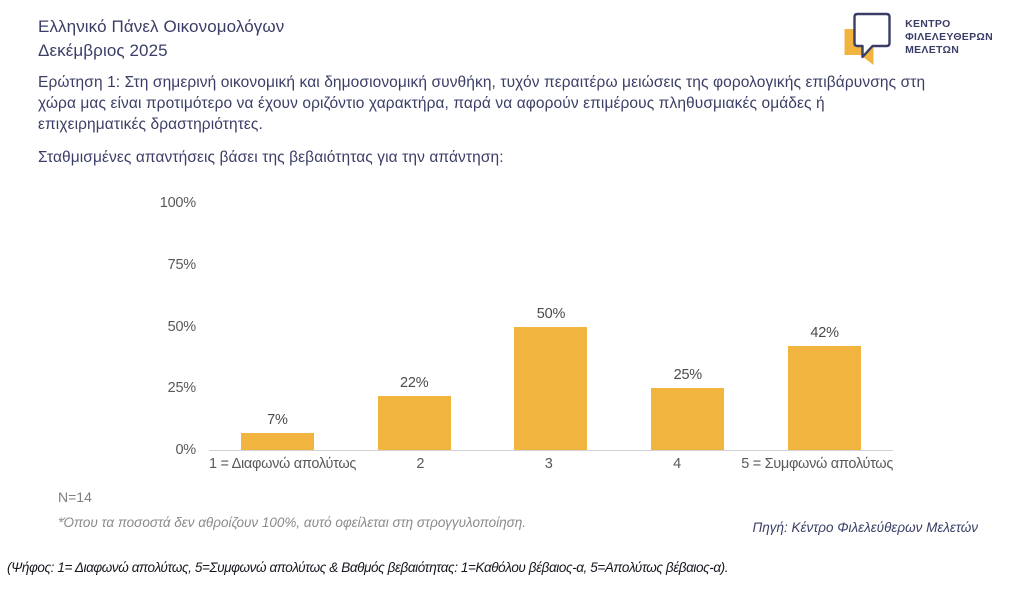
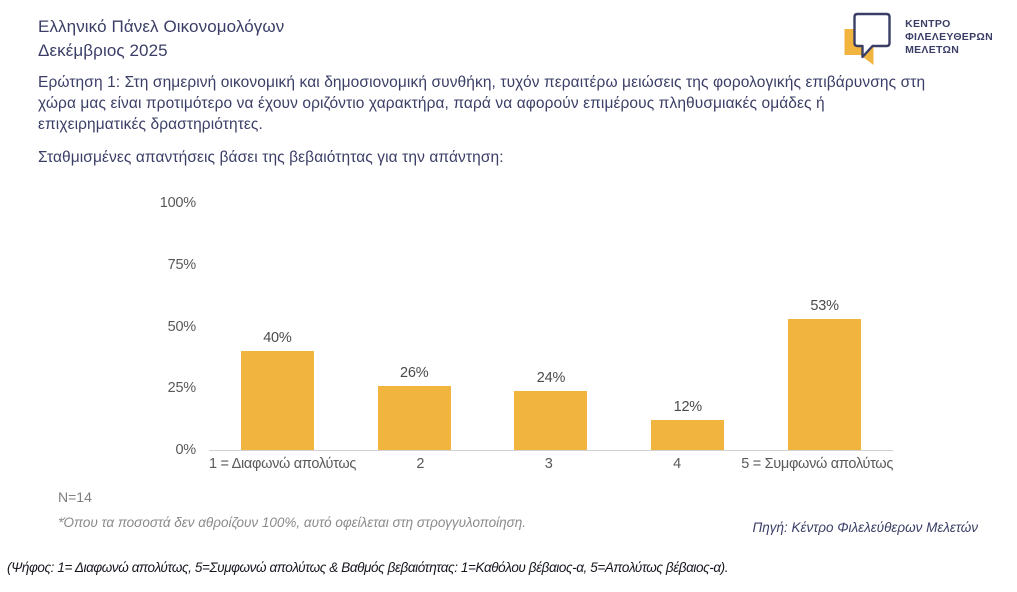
1 = Διαφωνώ απολύτως: 7% -> 40%
2: 22% -> 26%
3: 50% -> 24%
4: 25% -> 12%
5 = Συμφωνώ απολύτως: 42% -> 53%
